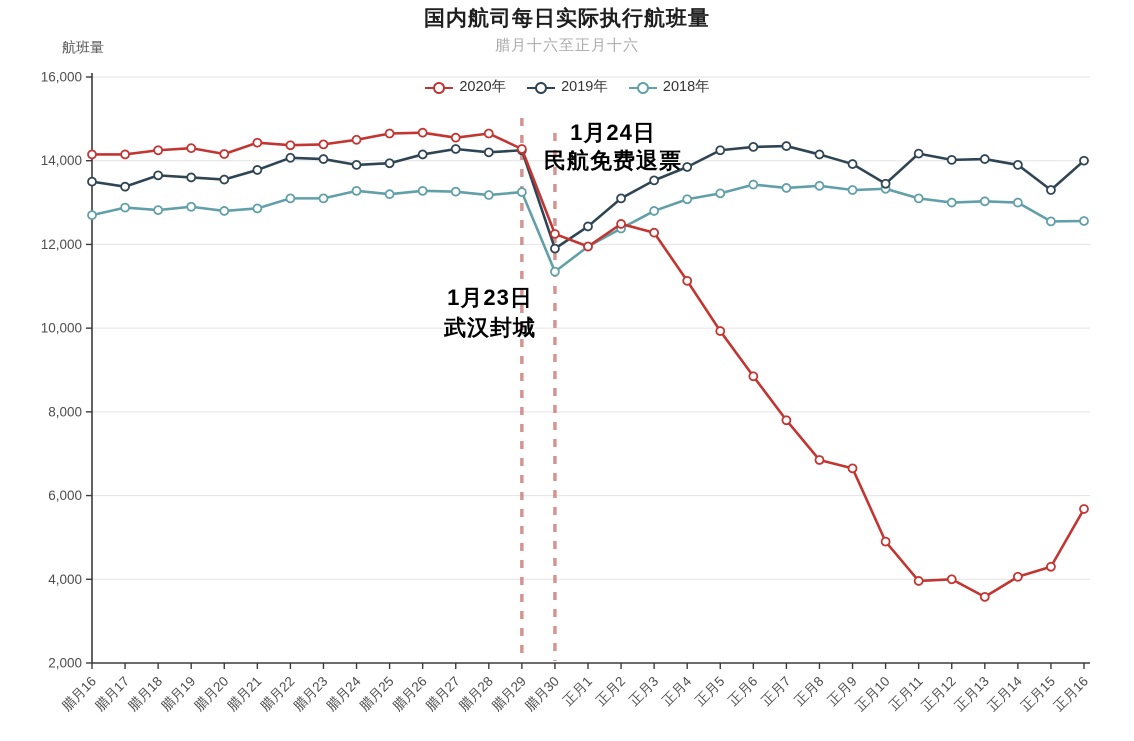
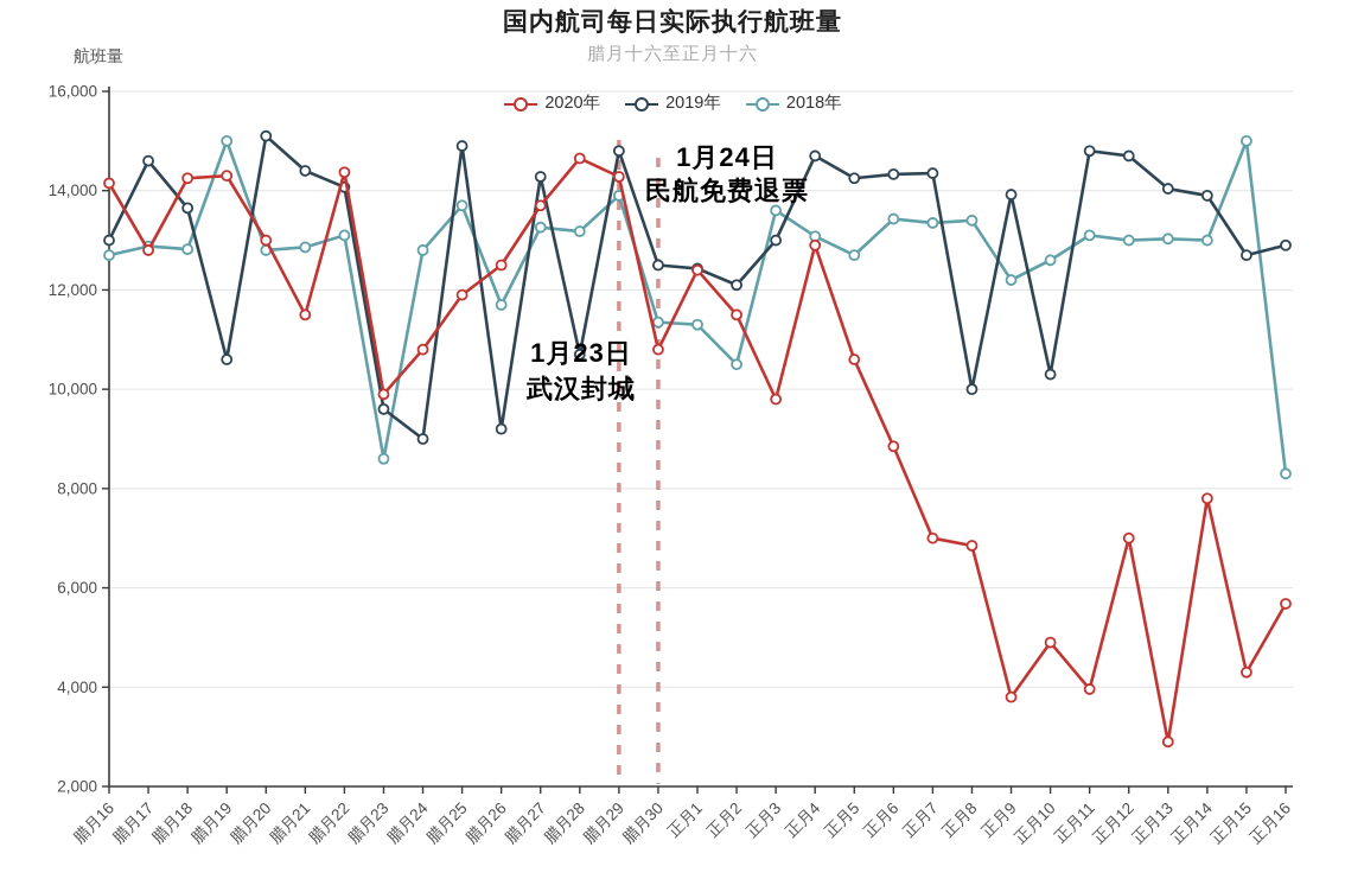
2019年/腊月16: 13500 -> 13000
2020年/腊月17: 14200 -> 12800
2019年/腊月17: 13400 -> 14600
2019年/腊月19: 13600 -> 10600
2018年/腊月19: 12900 -> 15000
2020年/腊月20: 14200 -> 13000
2019年/腊月20: 13600 -> 15100
2020年/腊月21: 14400 -> 11500
2019年/腊月21: 13800 -> 14400
2020年/腊月23: 14400 -> 9900
2019年/腊月23: 14000 -> 9600
2018年/腊月23: 13100 -> 8600
2020年/腊月24: 14500 -> 10800
2019年/腊月24: 13900 -> 9000
2018年/腊月24: 13300 -> 12800
2020年/腊月25: 14600 -> 11900
2019年/腊月25: 13900 -> 14900
2018年/腊月25: 13200 -> 13700
2020年/腊月26: 14700 -> 12500
2019年/腊月26: 14200 -> 9200
2018年/腊月26: 13300 -> 11700
2020年/腊月27: 14600 -> 13700
2019年/腊月28: 14200 -> 10700
2019年/腊月29: 14200 -> 14800
2018年/腊月29: 13200 -> 13900
2020年/腊月30: 12200 -> 10800
2019年/腊月30: 11900 -> 12500
2020年/正月1: 12000 -> 12400
2018年/正月1: 12000 -> 11300
2020年/正月2: 12500 -> 11500
2019年/正月2: 13100 -> 12100
2018年/正月2: 12400 -> 10500
2020年/正月3: 12300 -> 9800
2019年/正月3: 13500 -> 13000
2018年/正月3: 12800 -> 13600
2020年/正月4: 11100 -> 12900
2019年/正月4: 13800 -> 14700
2020年/正月5: 9900 -> 10600
2018年/正月5: 13200 -> 12700
2020年/正月7: 7800 -> 7000
2019年/正月8: 14200 -> 10000
2020年/正月9: 6600 -> 3800
2018年/正月9: 13300 -> 12200
2019年/正月10: 13400 -> 10300
2018年/正月10: 13300 -> 12600
2019年/正月11: 14200 -> 14800
2020年/正月12: 4000 -> 7000
2019年/正月12: 14000 -> 14700
2020年/正月13: 3600 -> 2900
2020年/正月14: 4100 -> 7800
2019年/正月15: 13300 -> 12700
2018年/正月15: 12600 -> 15000
2019年/正月16: 14000 -> 12900
2018年/正月16: 12600 -> 8300
